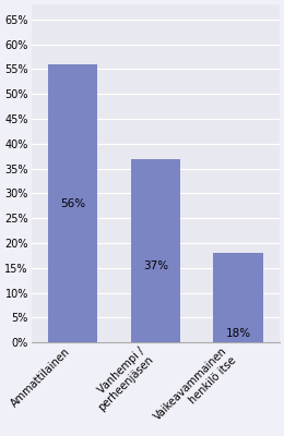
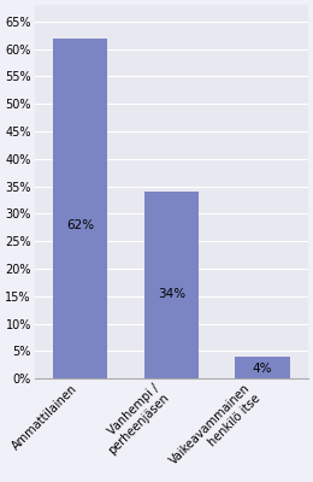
Ammattilainen: 56% -> 62%
Vanhempi / perheenjäsen: 37% -> 34%
Vaikeavammainen henkilö itse: 18% -> 4%
